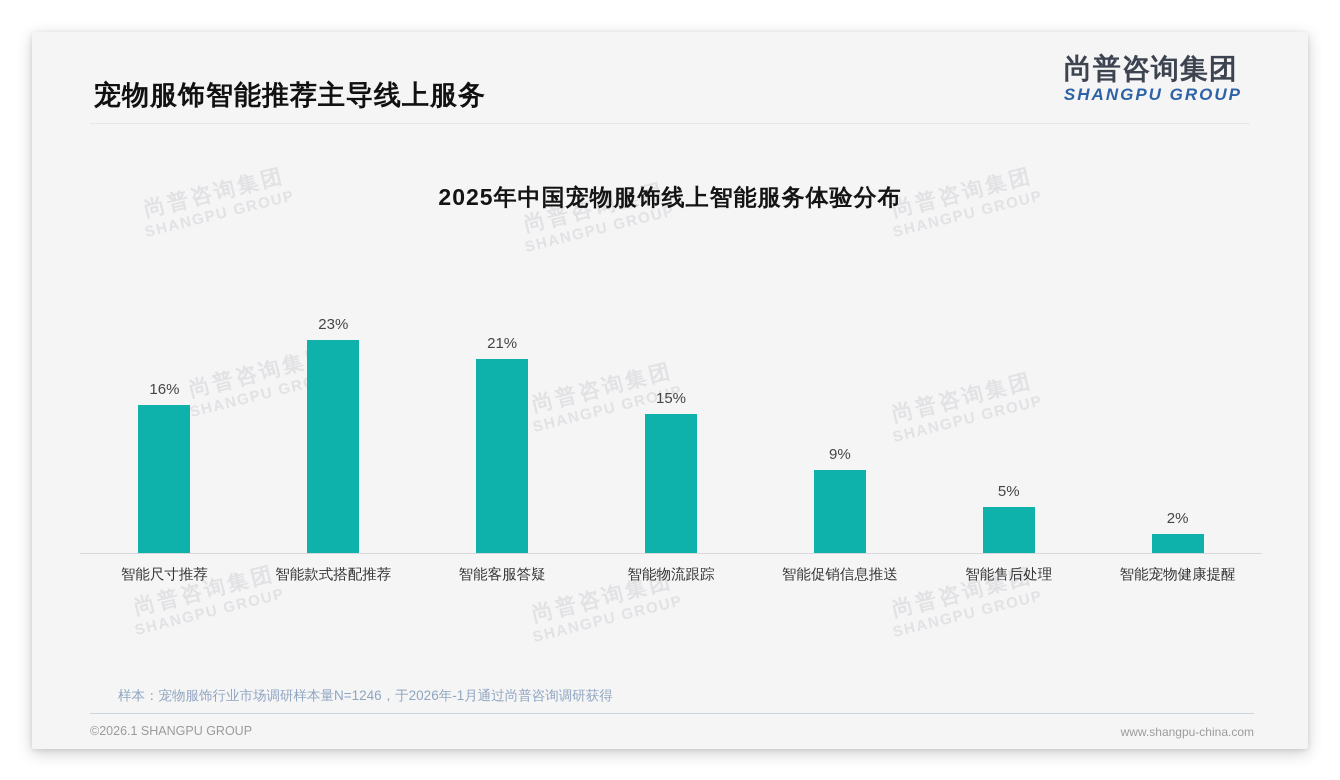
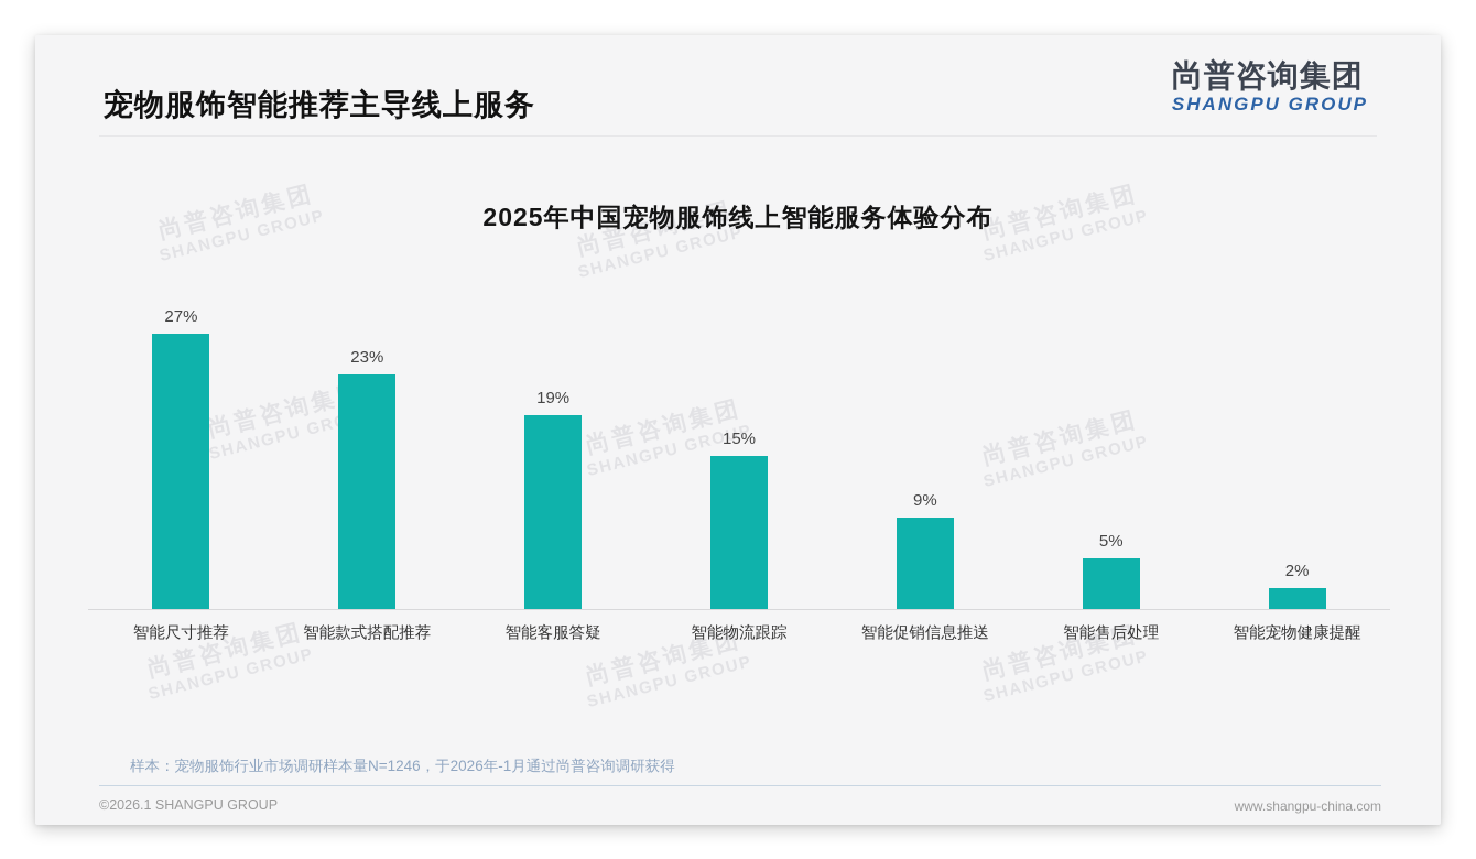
智能尺寸推荐: 16% -> 27%
智能客服答疑: 21% -> 19%
